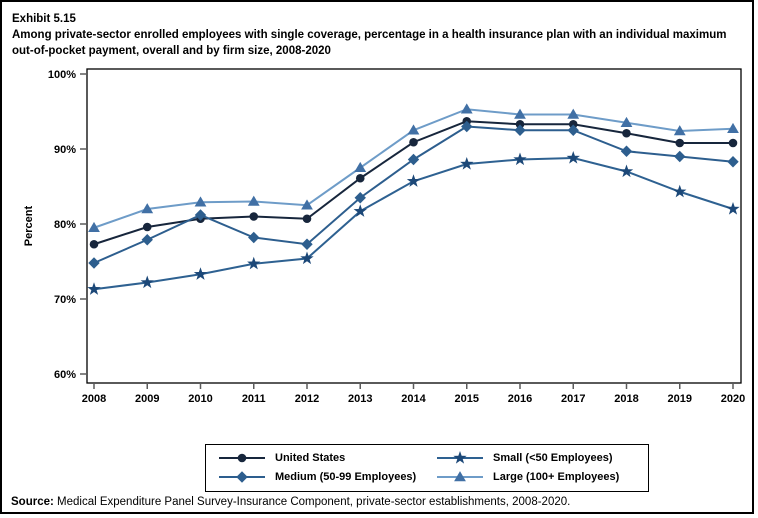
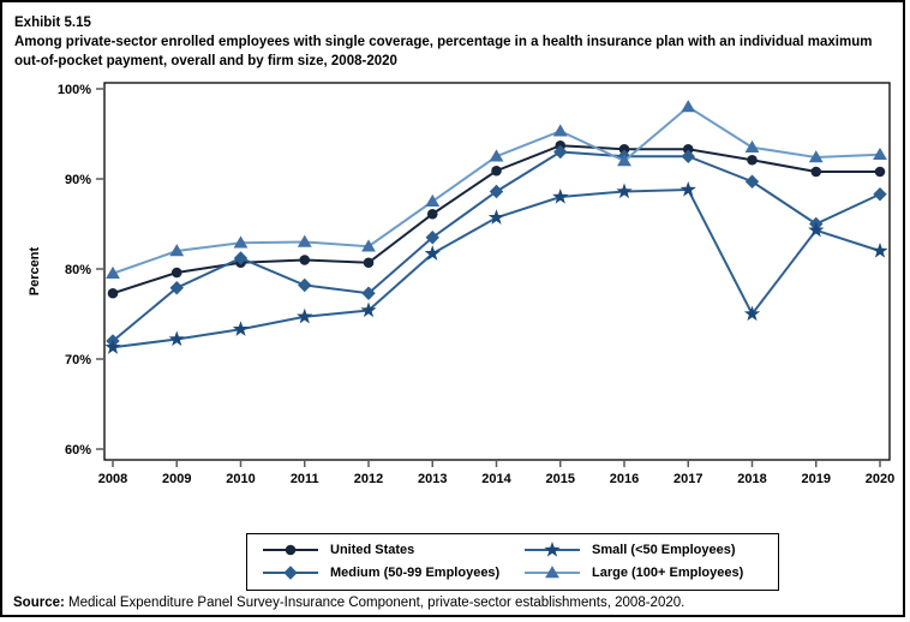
Medium (50-99 Employees)/2008: 75% -> 72%
Large (100+ Employees)/2016: 95% -> 92%
Large (100+ Employees)/2017: 95% -> 98%
Small (<50 Employees)/2018: 87% -> 75%
Medium (50-99 Employees)/2019: 89% -> 85%
